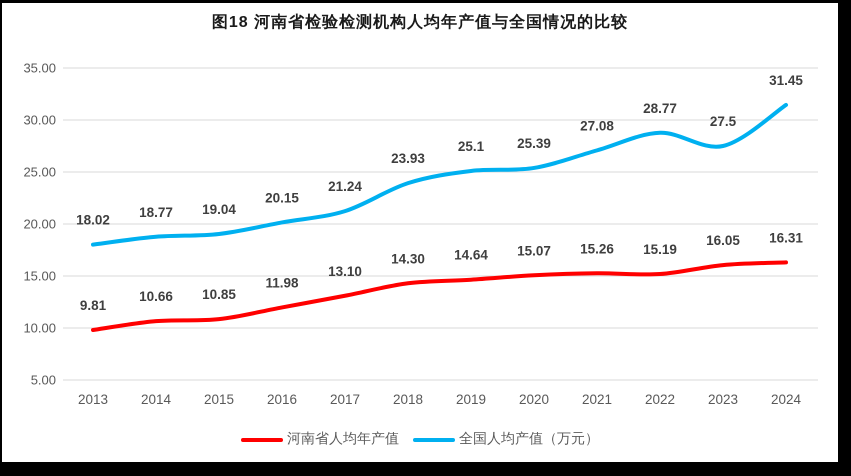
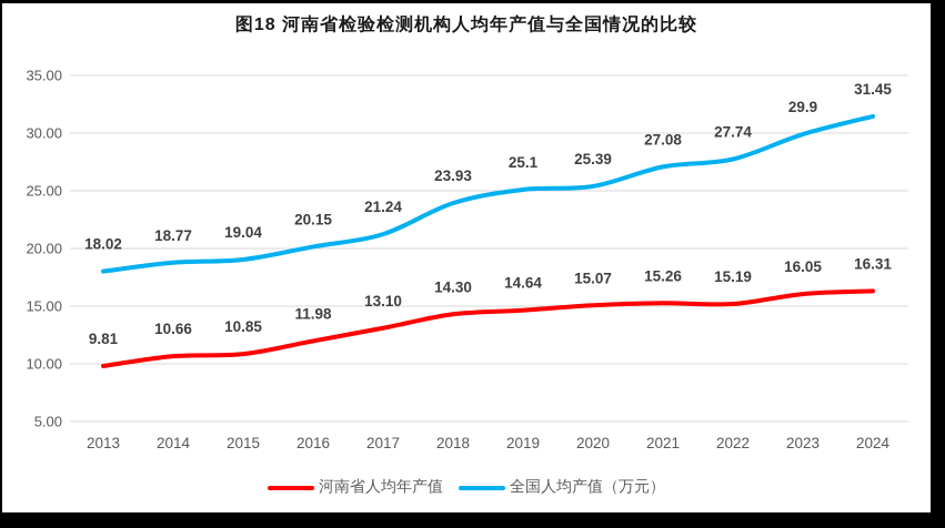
全国人均产值（万元）/2022: 28.77 -> 27.74
全国人均产值（万元）/2023: 27.5 -> 29.9
